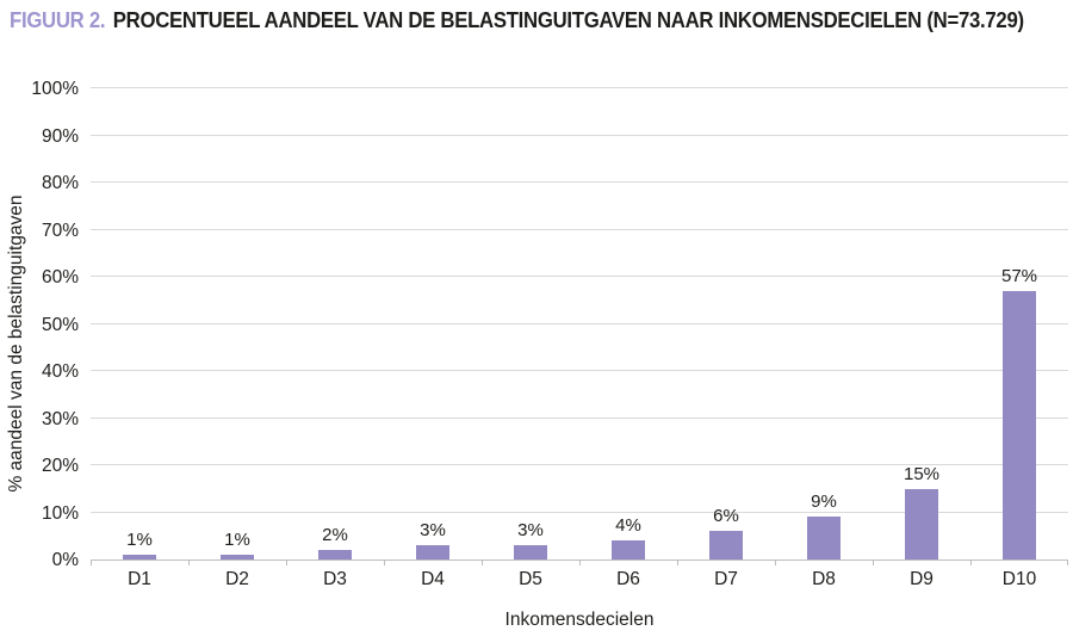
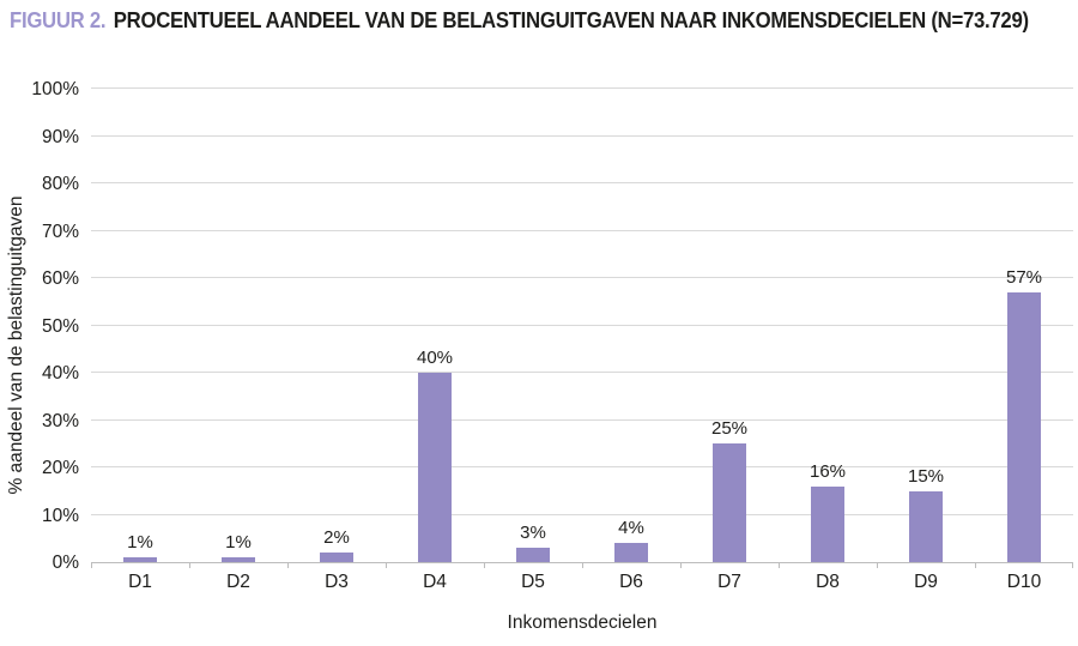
D4: 3% -> 40%
D7: 6% -> 25%
D8: 9% -> 16%
